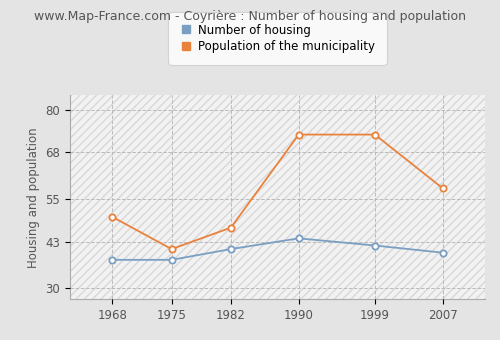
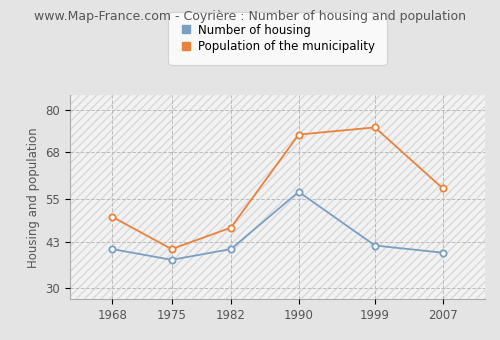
Number of housing/1968: 38 -> 41
Number of housing/1990: 44 -> 57
Population of the municipality/1999: 73 -> 75
